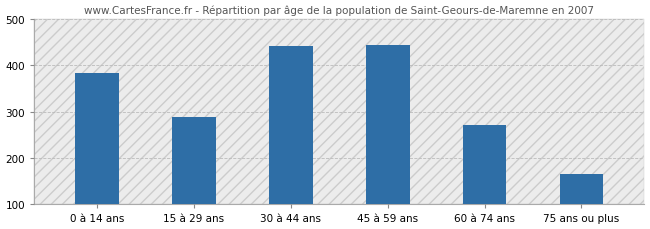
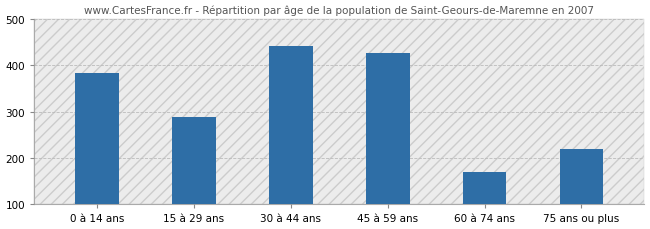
45 à 59 ans: 443 -> 425
60 à 74 ans: 270 -> 170
75 ans ou plus: 165 -> 220
